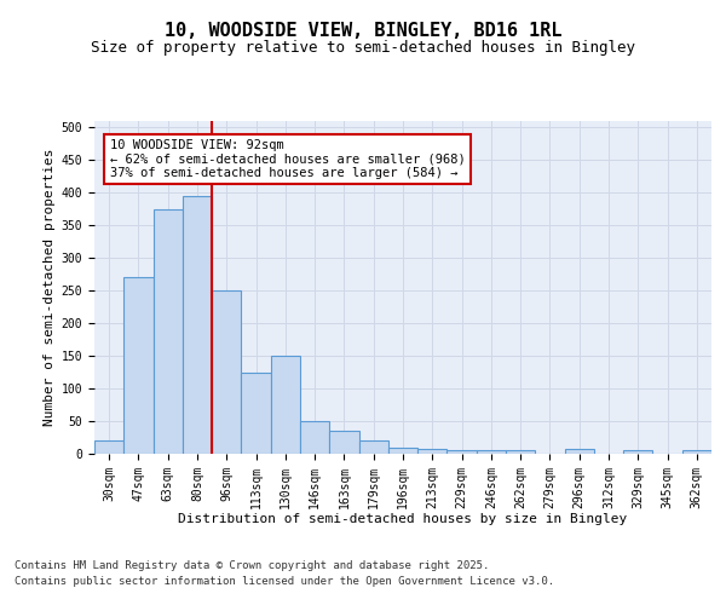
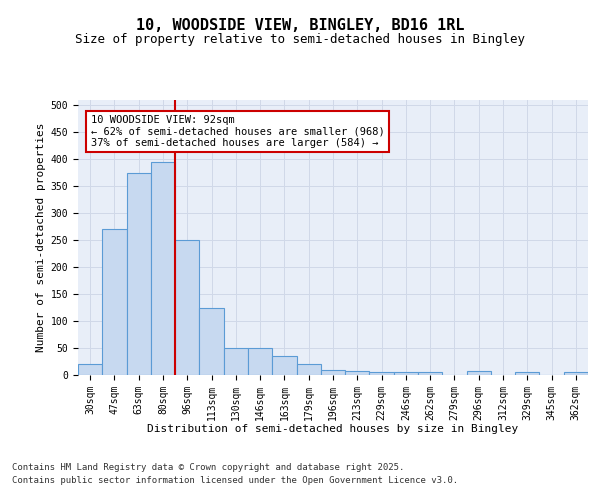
130sqm: 150 -> 50
